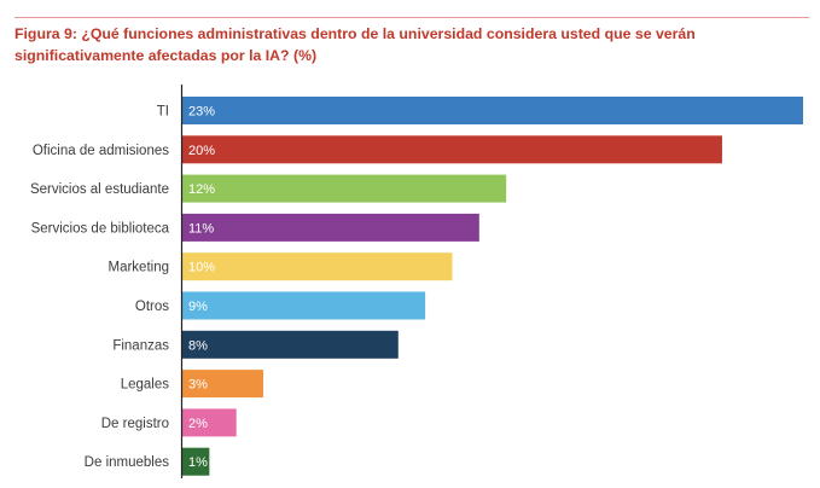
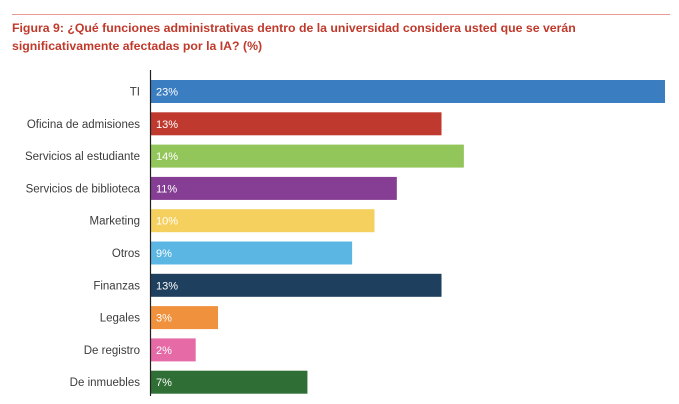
Oficina de admisiones: 20% -> 13%
Servicios al estudiante: 12% -> 14%
Finanzas: 8% -> 13%
De inmuebles: 1% -> 7%
